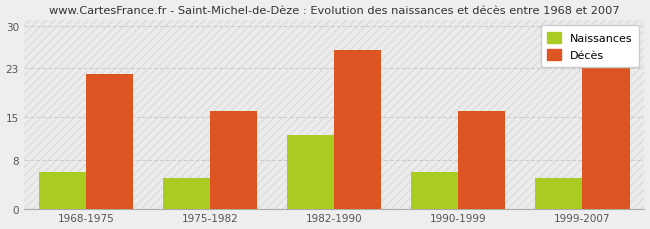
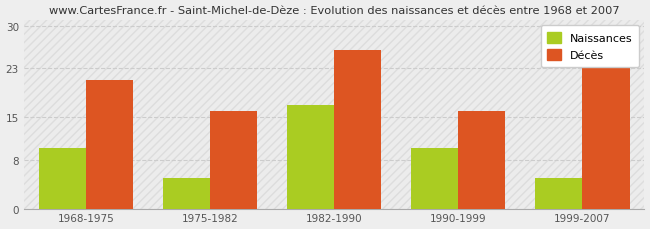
Naissances/1968-1975: 6 -> 10
Décès/1968-1975: 22 -> 21
Naissances/1982-1990: 12 -> 17
Naissances/1990-1999: 6 -> 10
